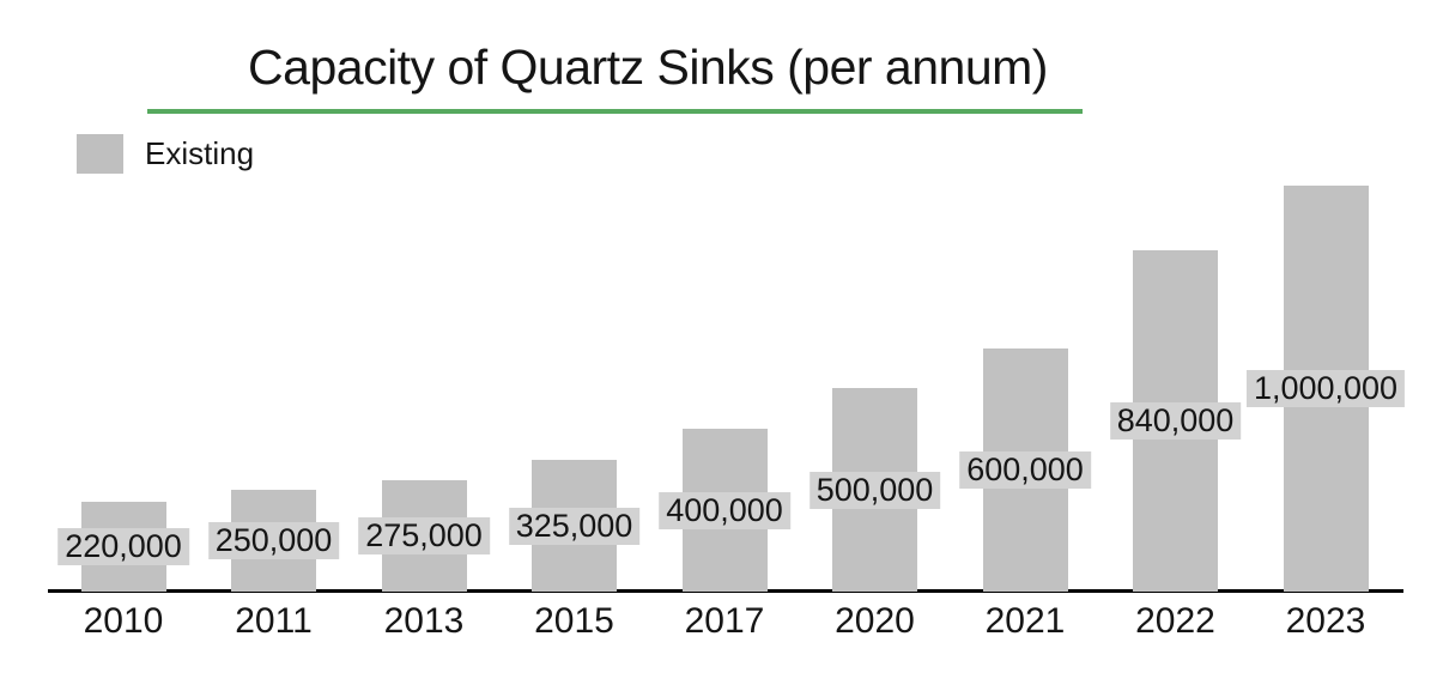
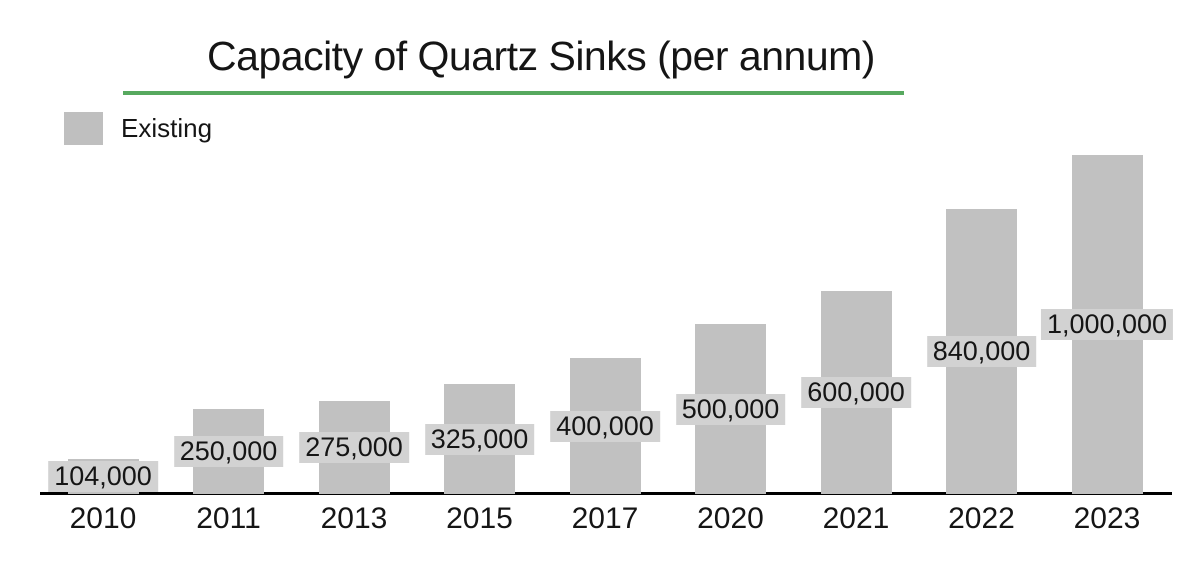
2010: 220,000 -> 104,000
